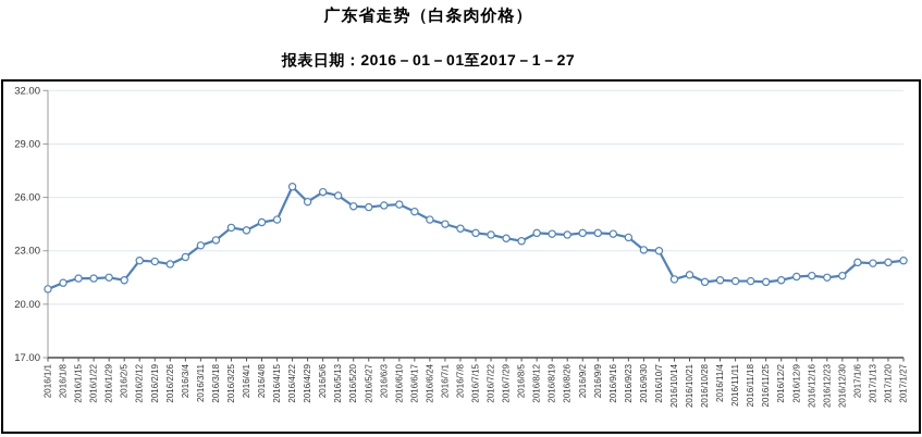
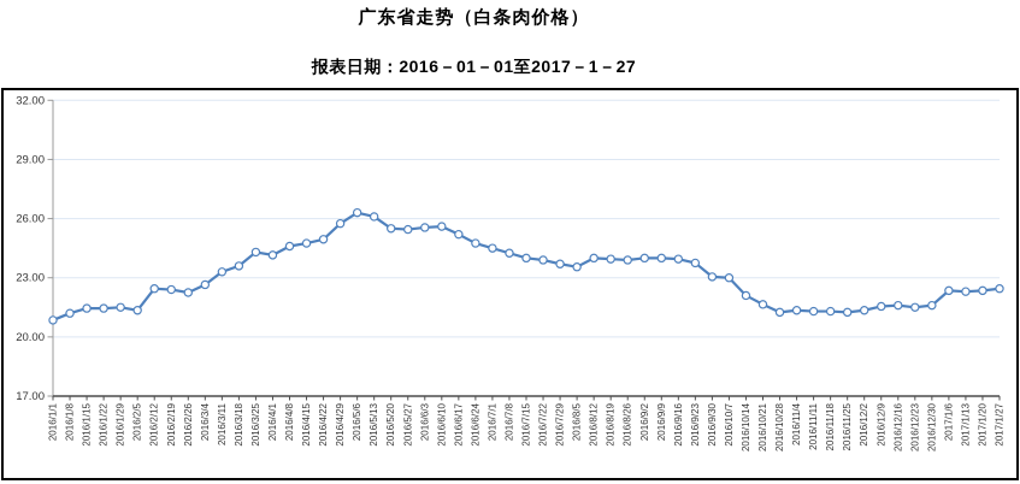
2016/4/22: 26.6 -> 24.9
2016/10/14: 21.4 -> 22.1
